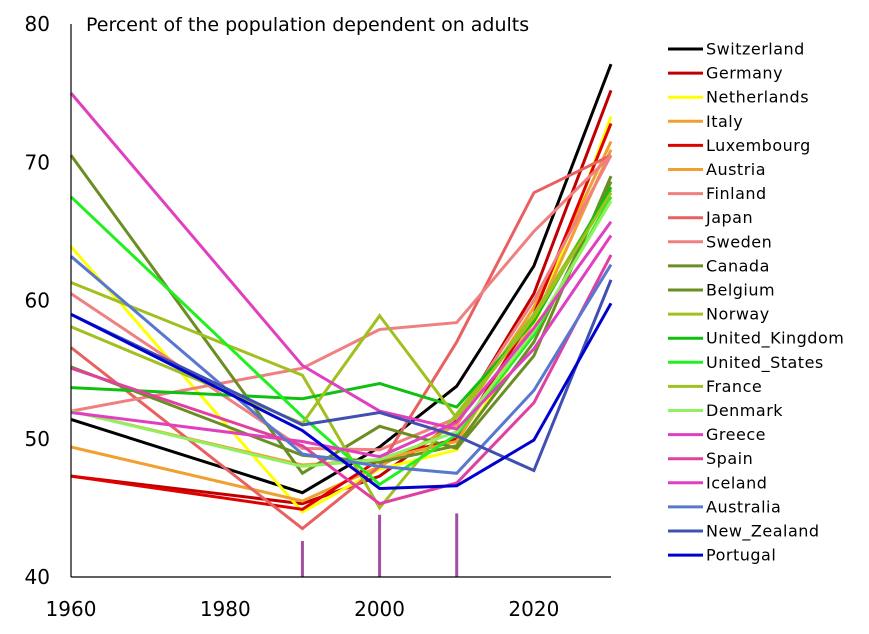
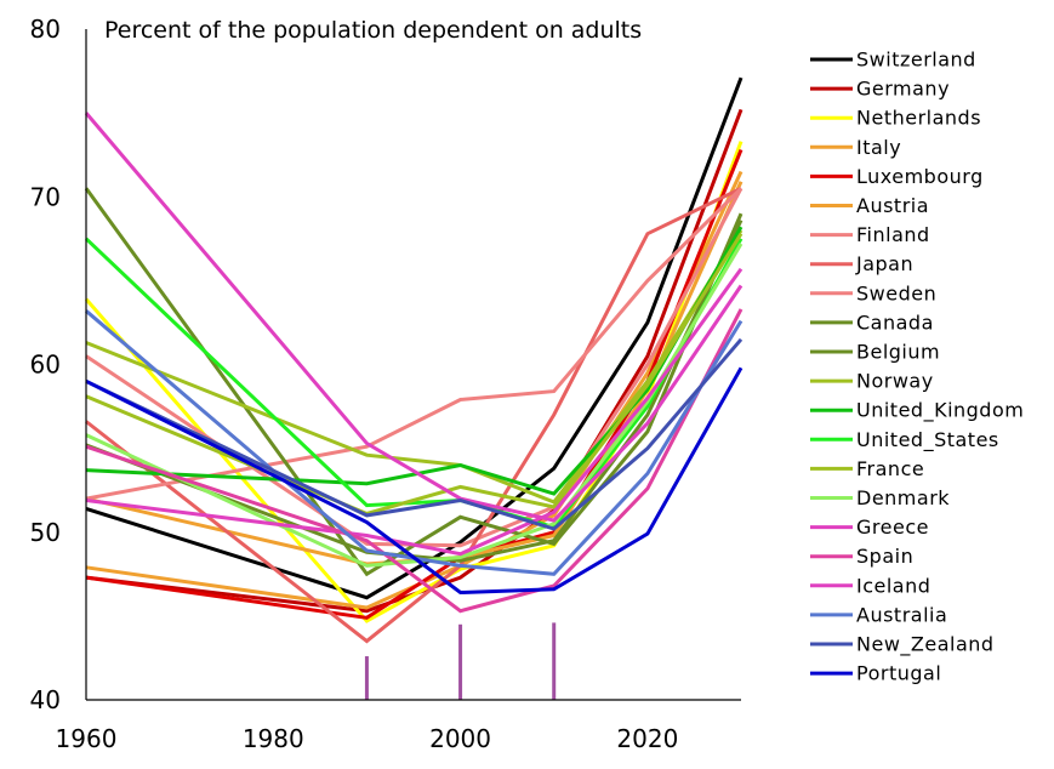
Italy/1960: 49.4 -> 47.9
Denmark/1960: 52.0 -> 55.8
Norway/2000: 45.0 -> 54.0
United_States/2000: 46.7 -> 51.9
France/2000: 58.9 -> 52.7
New_Zealand/2020: 47.7 -> 55.0
